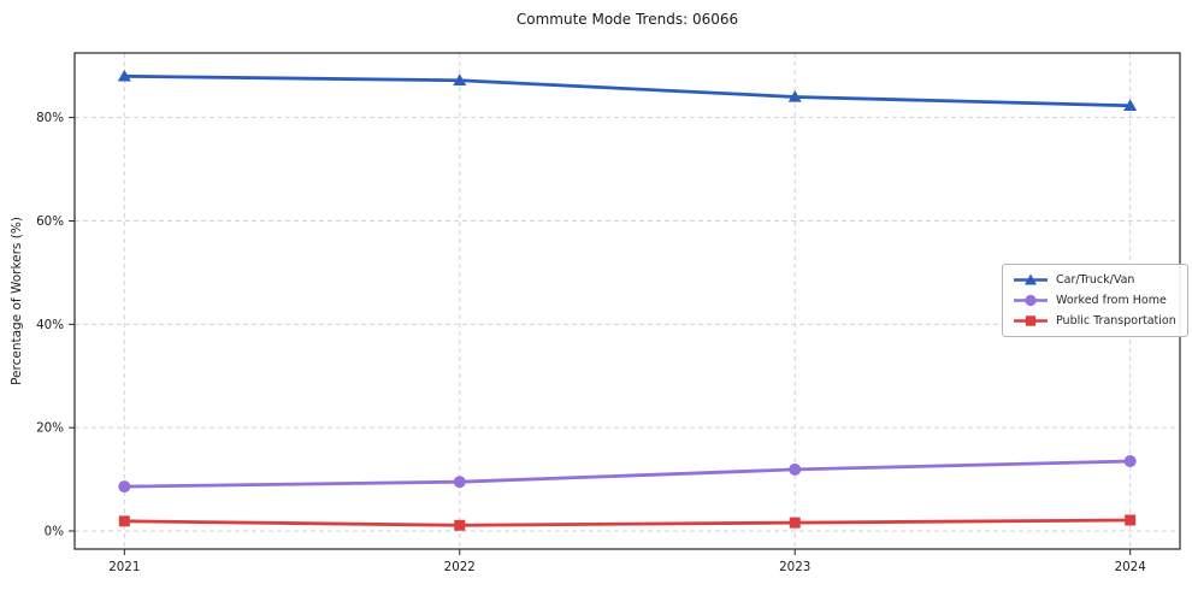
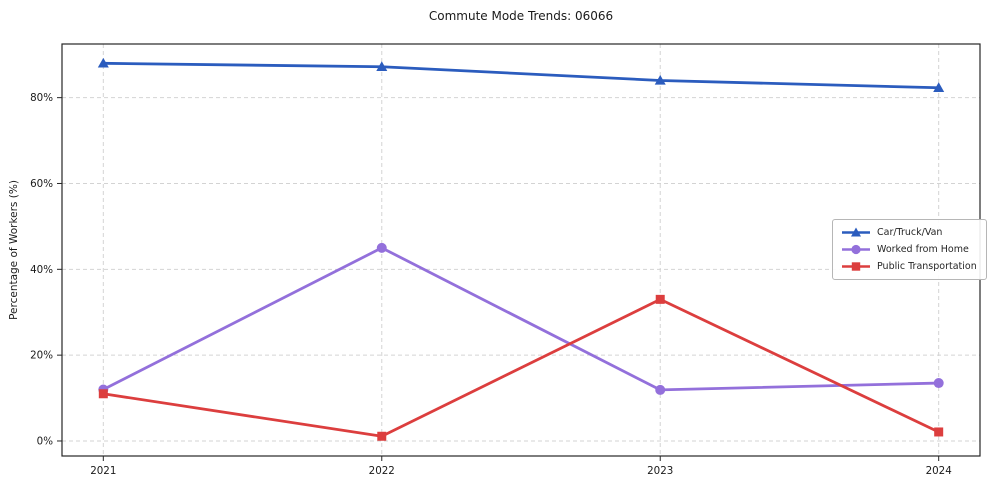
Worked from Home/2021: 9% -> 12%
Public Transportation/2021: 2% -> 11%
Worked from Home/2022: 10% -> 45%
Public Transportation/2023: 2% -> 33%
